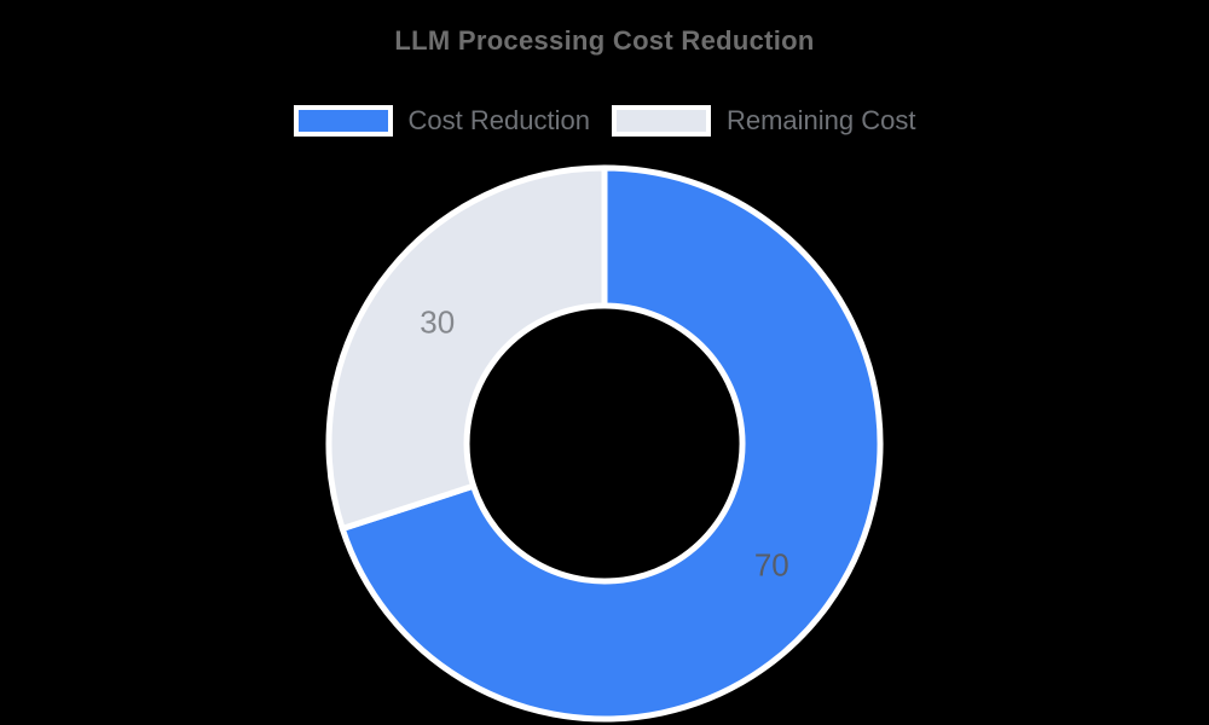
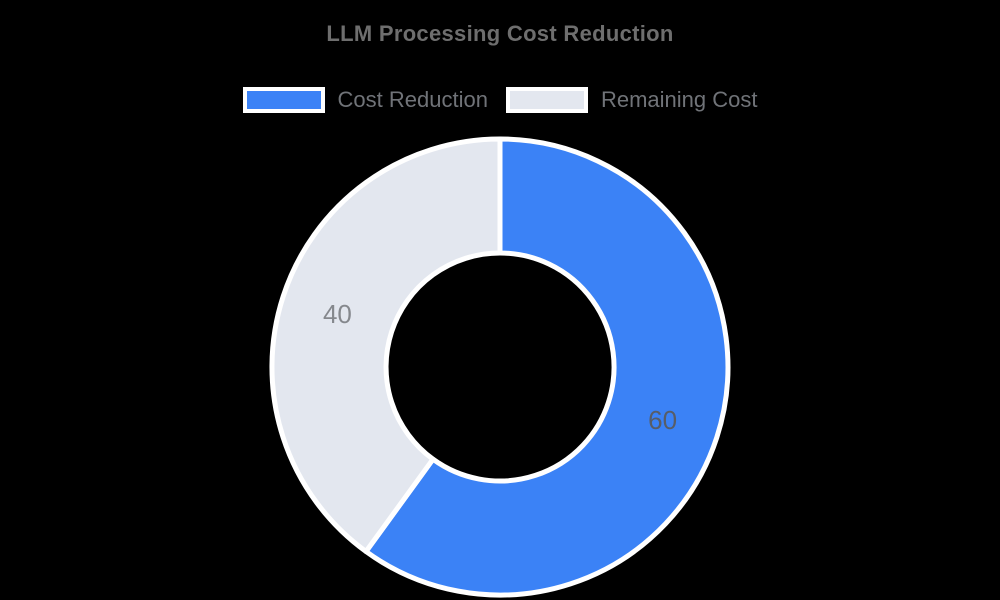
Cost Reduction: 70 -> 60
Remaining Cost: 30 -> 40
